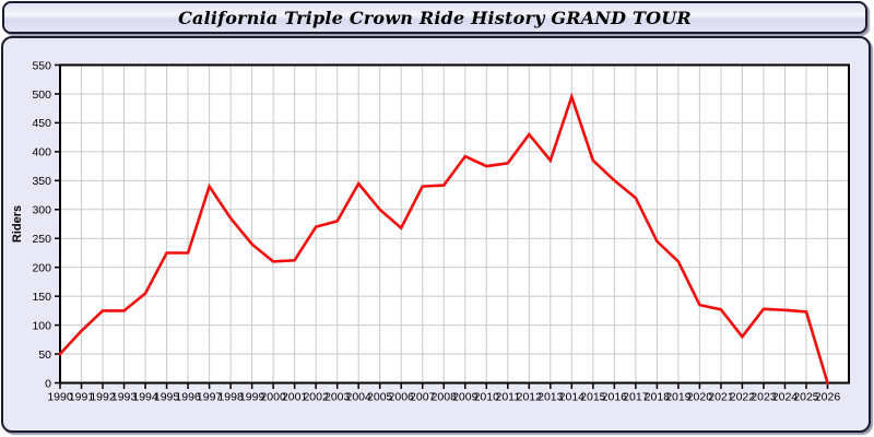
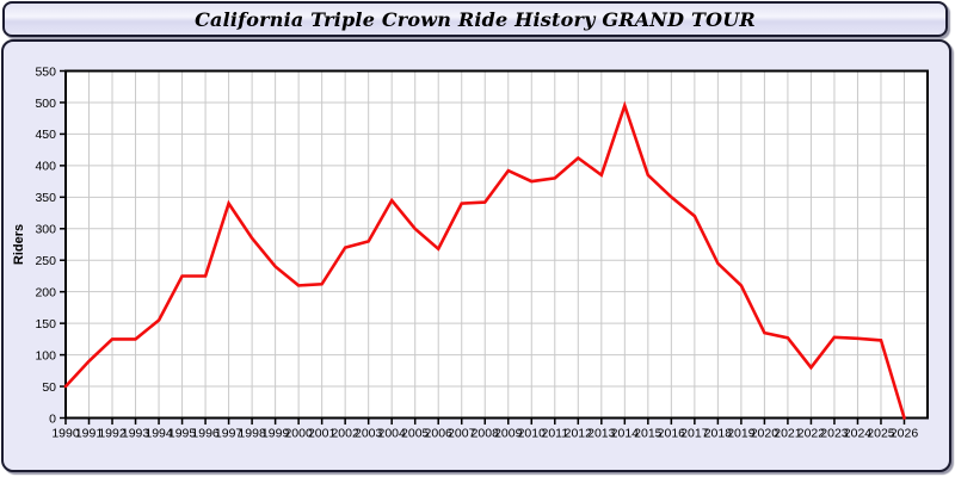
2012: 430 -> 410
